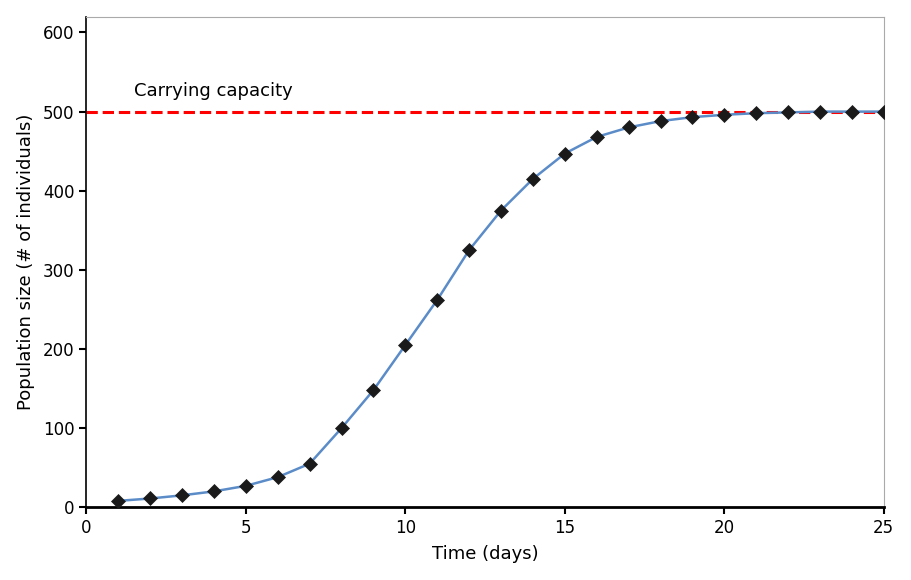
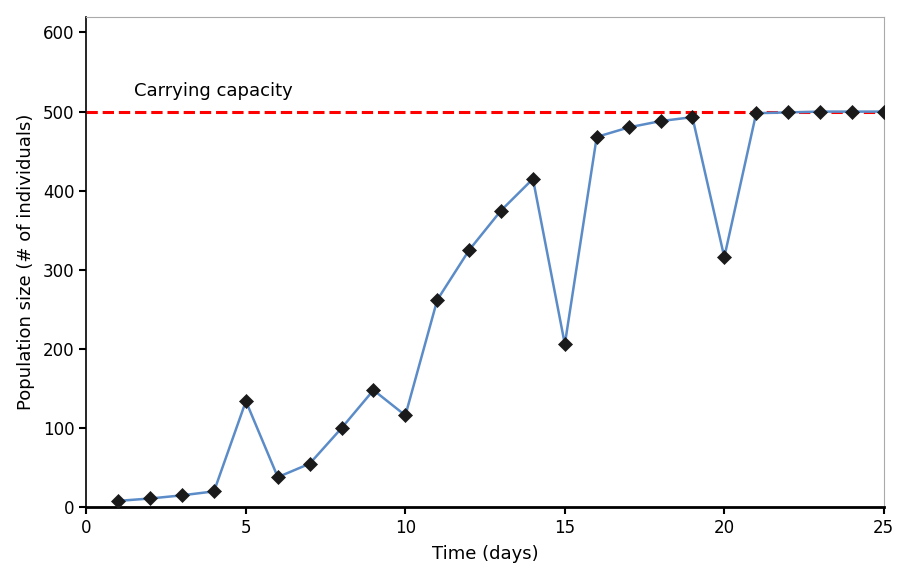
5: 27 -> 134
10: 205 -> 116
15: 447 -> 206
20: 496 -> 316
